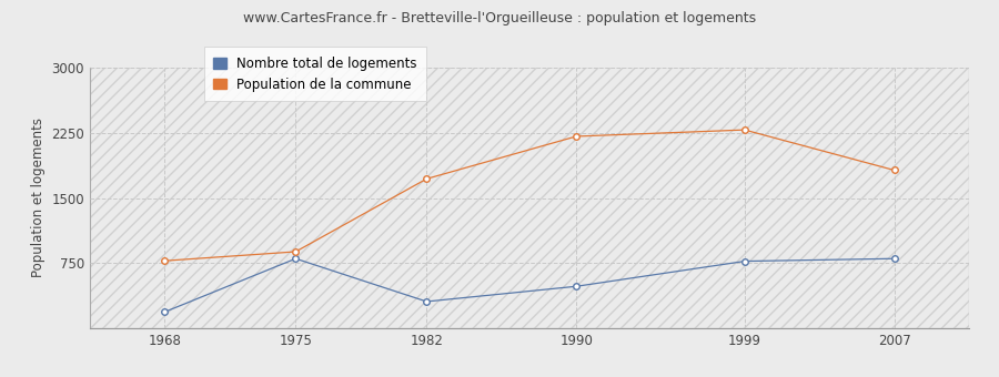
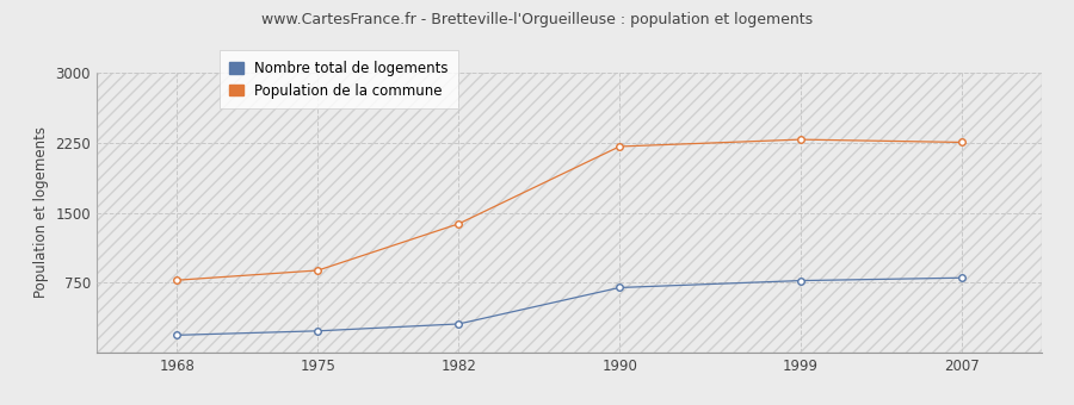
Nombre total de logements/1975: 800 -> 230
Population de la commune/1982: 1720 -> 1380
Nombre total de logements/1990: 480 -> 700
Population de la commune/2007: 1820 -> 2260
